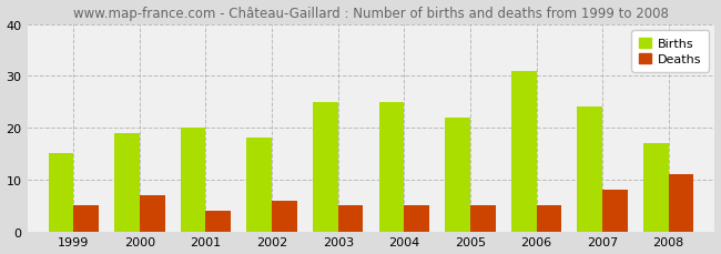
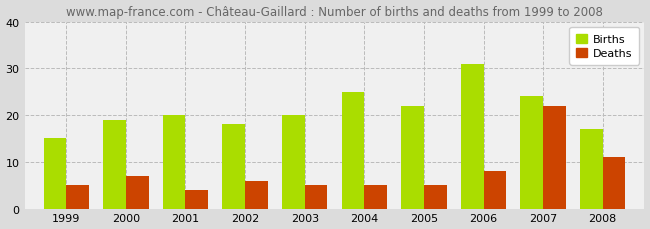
Births/2003: 25 -> 20
Deaths/2006: 5 -> 8
Deaths/2007: 8 -> 22
